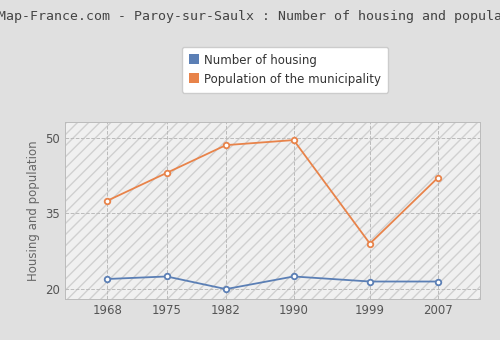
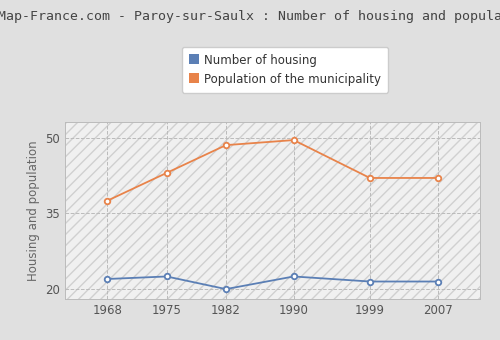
Population of the municipality/1999: 29.0 -> 42.0
